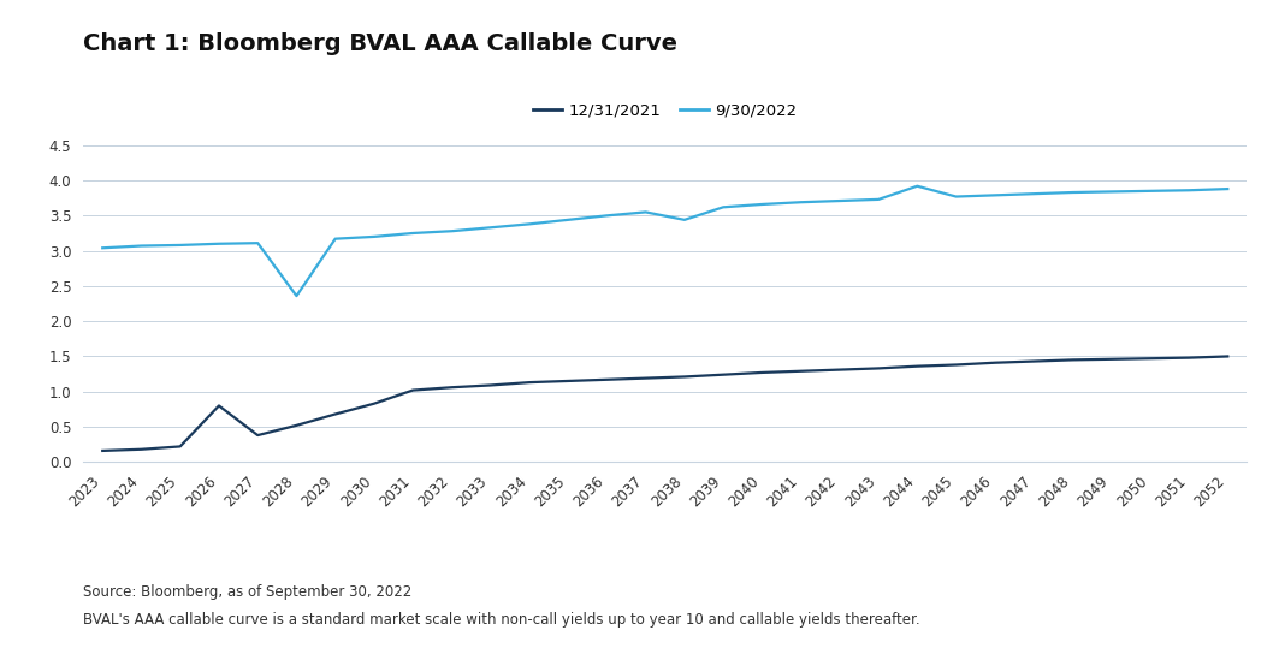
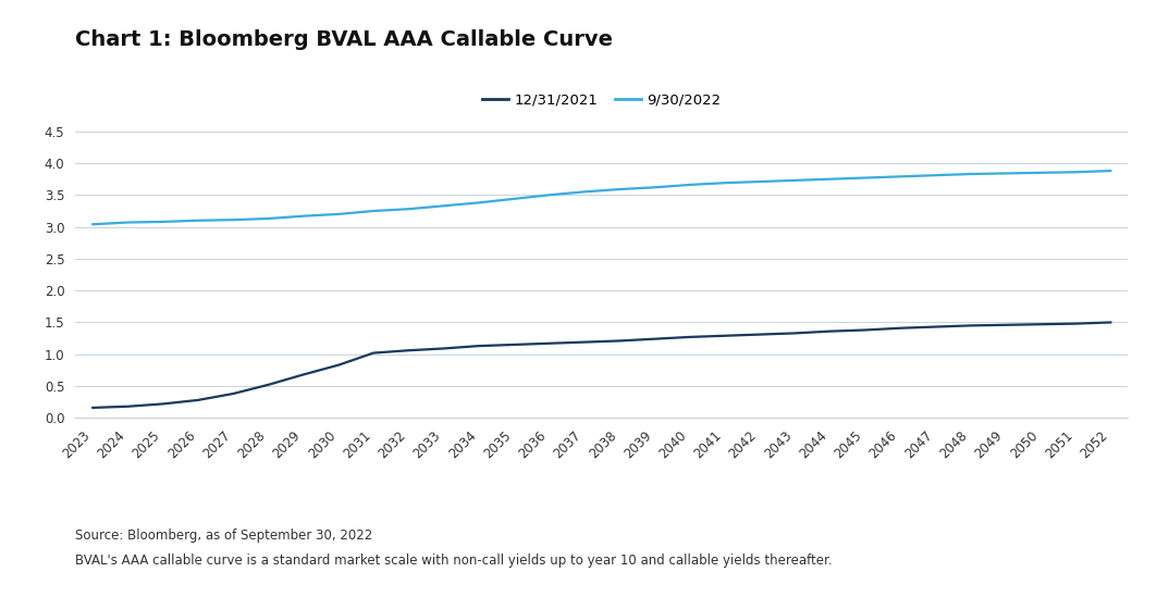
12/31/2021/2026: 0.80 -> 0.28
9/30/2022/2028: 2.36 -> 3.13
9/30/2022/2038: 3.44 -> 3.59
9/30/2022/2044: 3.92 -> 3.75
